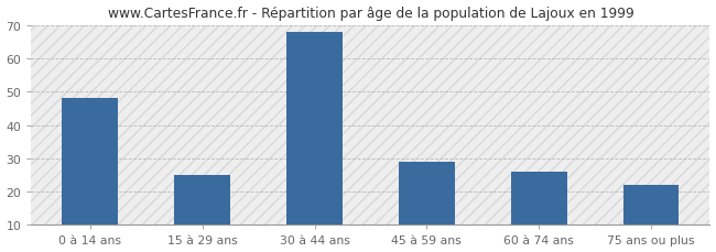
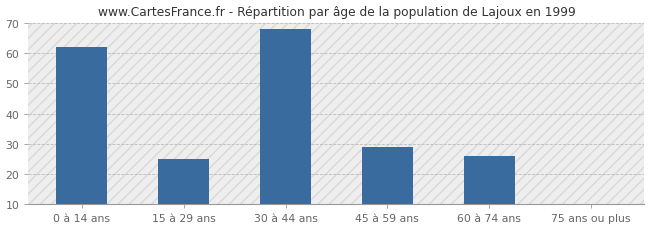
0 à 14 ans: 48 -> 62
75 ans ou plus: 22 -> 10
